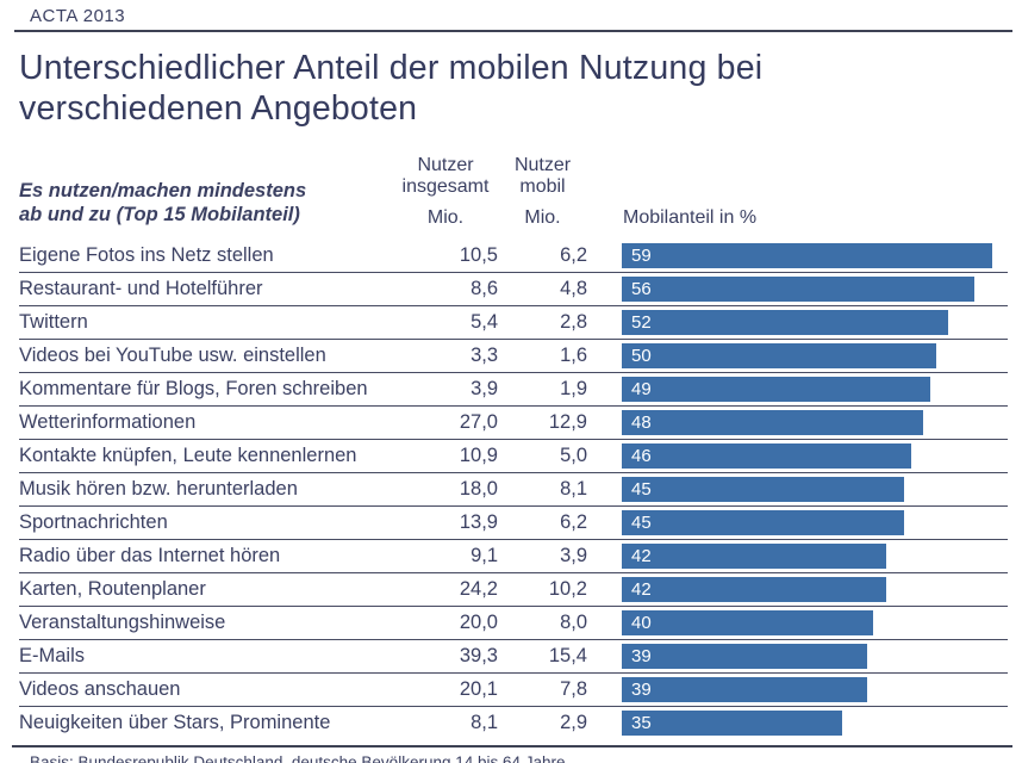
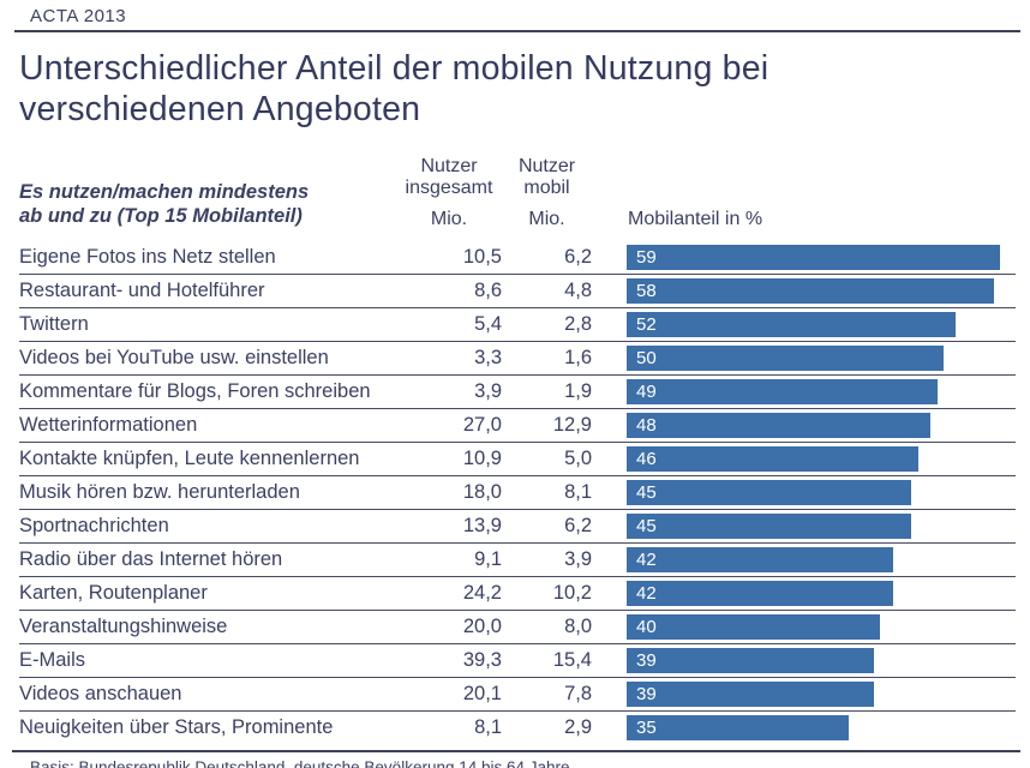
Mobilanteil in %/Restaurant- und Hotelführer: 56 -> 58
